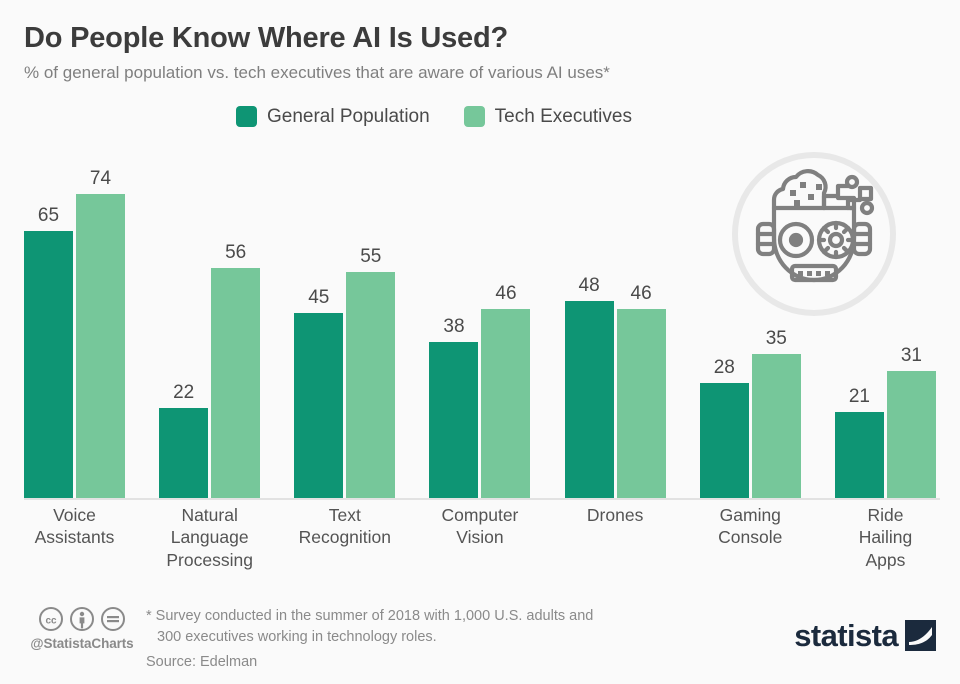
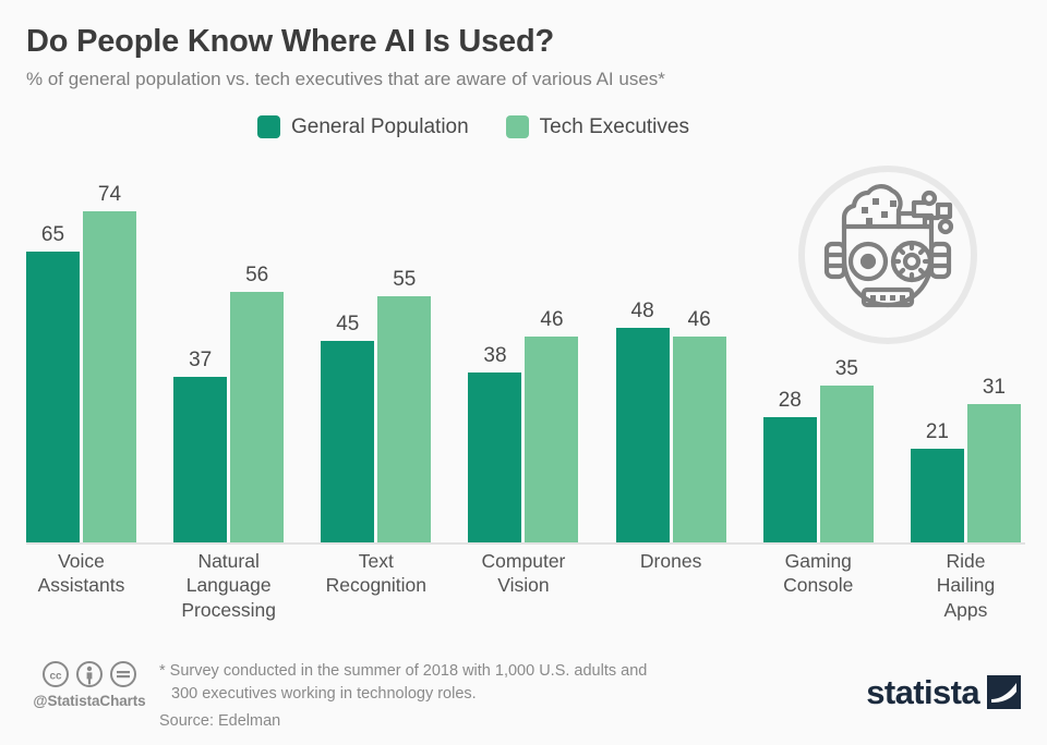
General Population/Natural Language Processing: 22 -> 37
